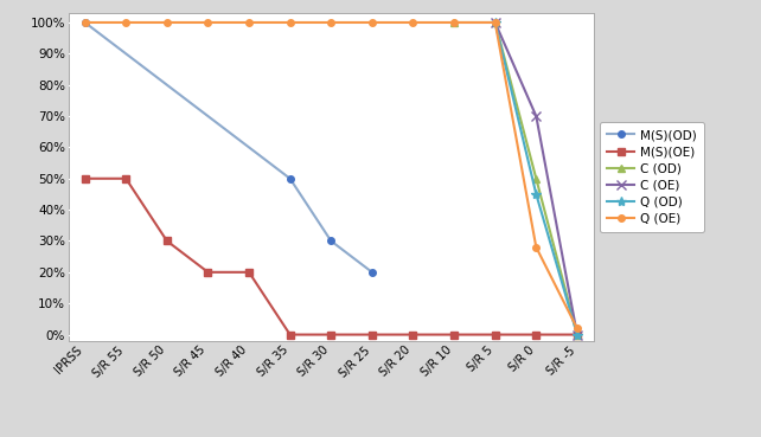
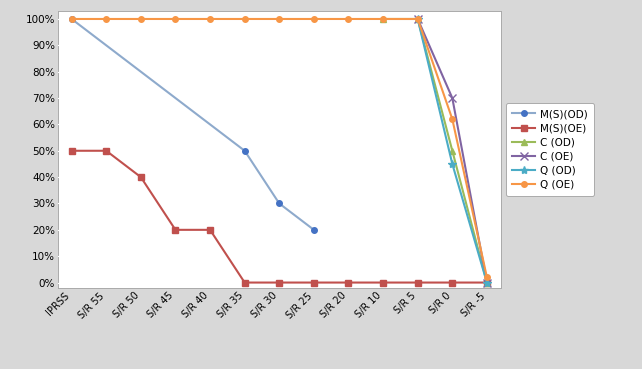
M(S)(OE)/S/R 50: 30% -> 40%
Q (OE)/S/R 0: 28% -> 62%
